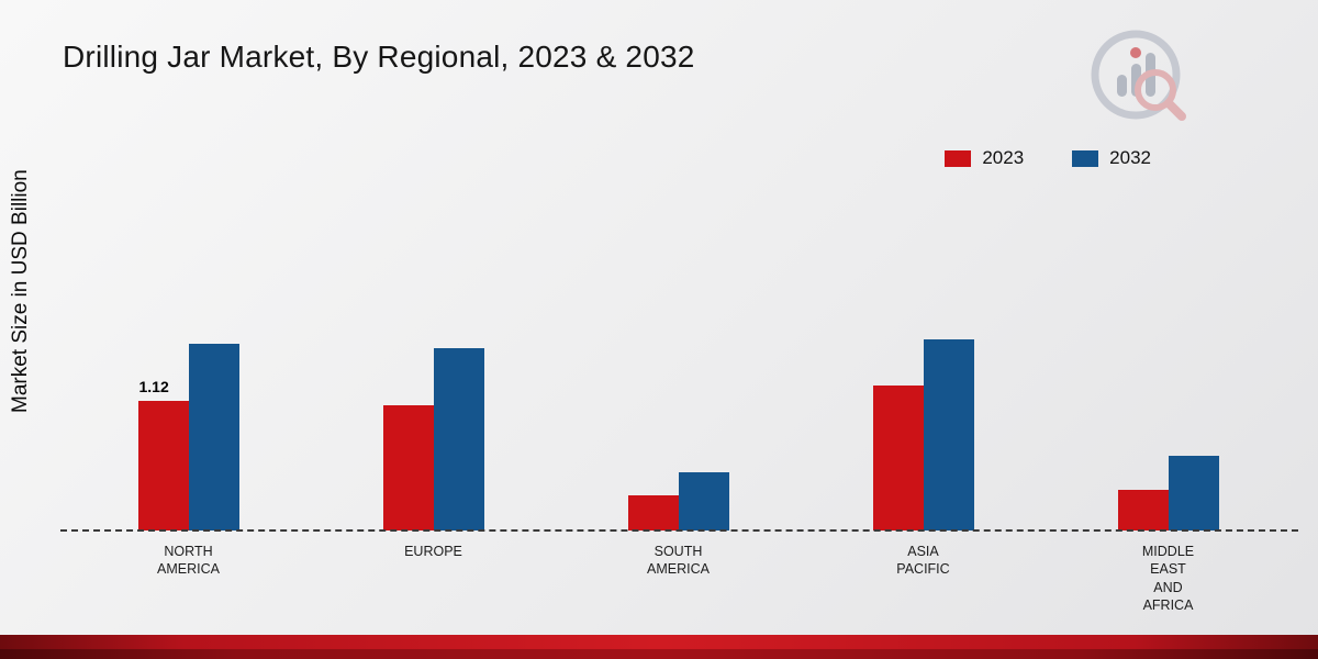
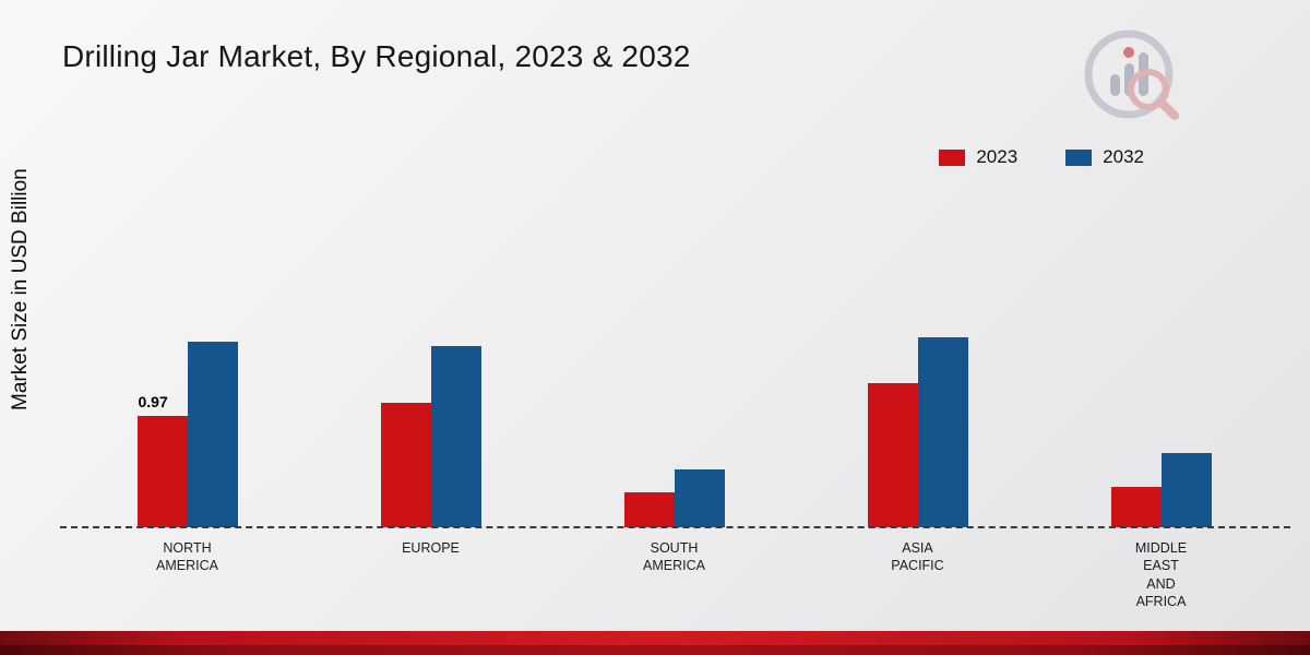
2023/NORTH AMERICA: 1.12 -> 0.97
